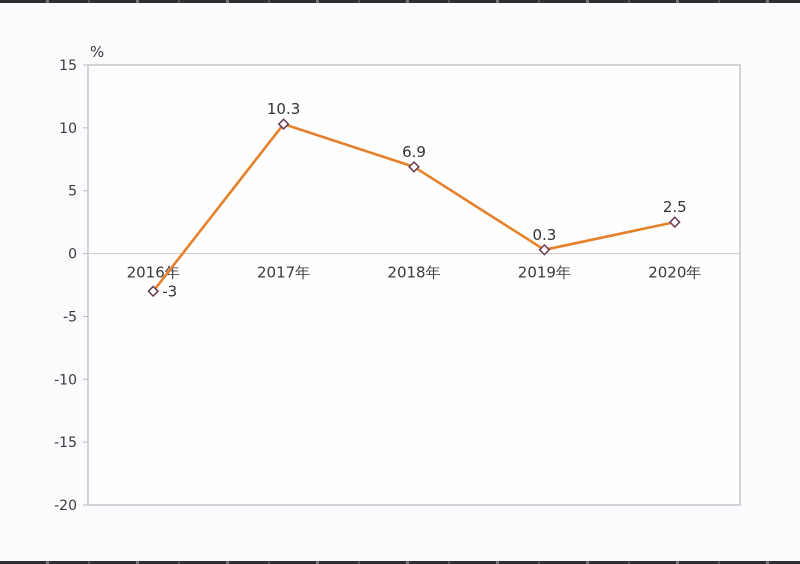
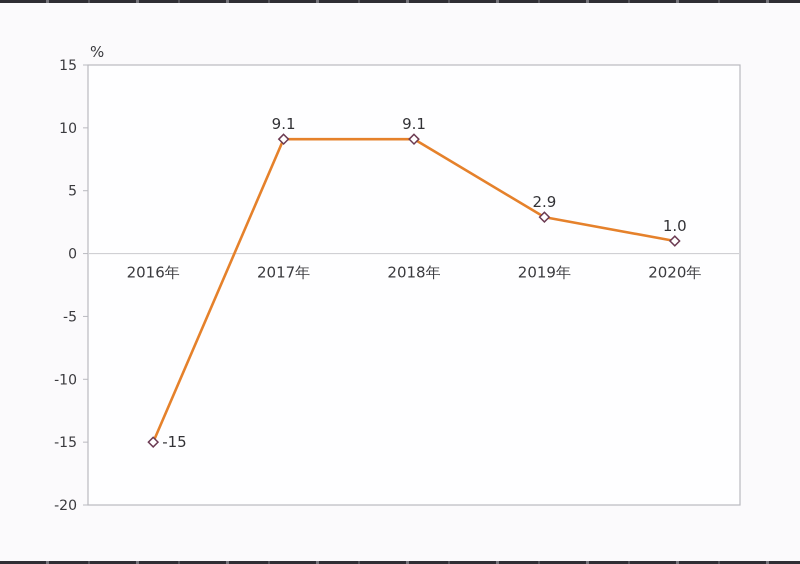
2016年: -3 -> -15
2017年: 10.3 -> 9.1
2018年: 6.9 -> 9.1
2019年: 0.3 -> 2.9
2020年: 2.5 -> 1.0
